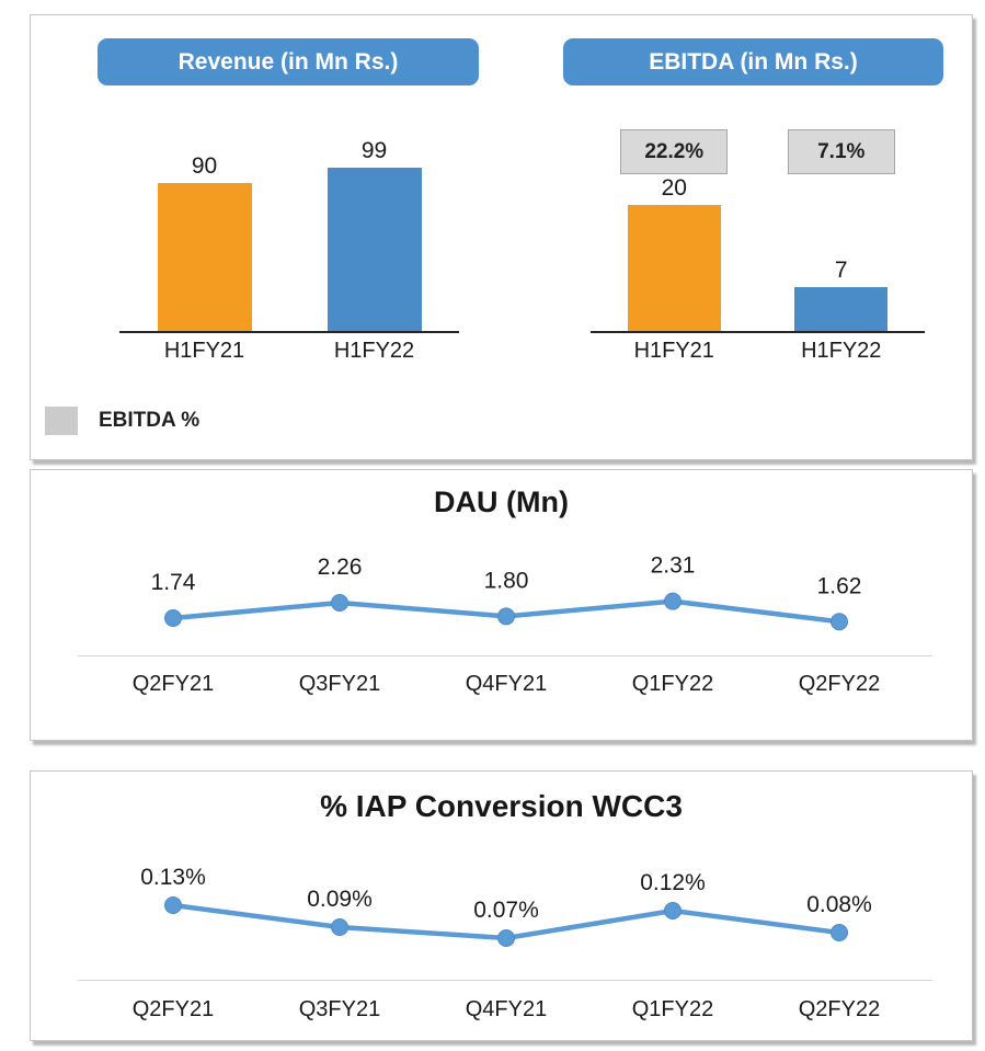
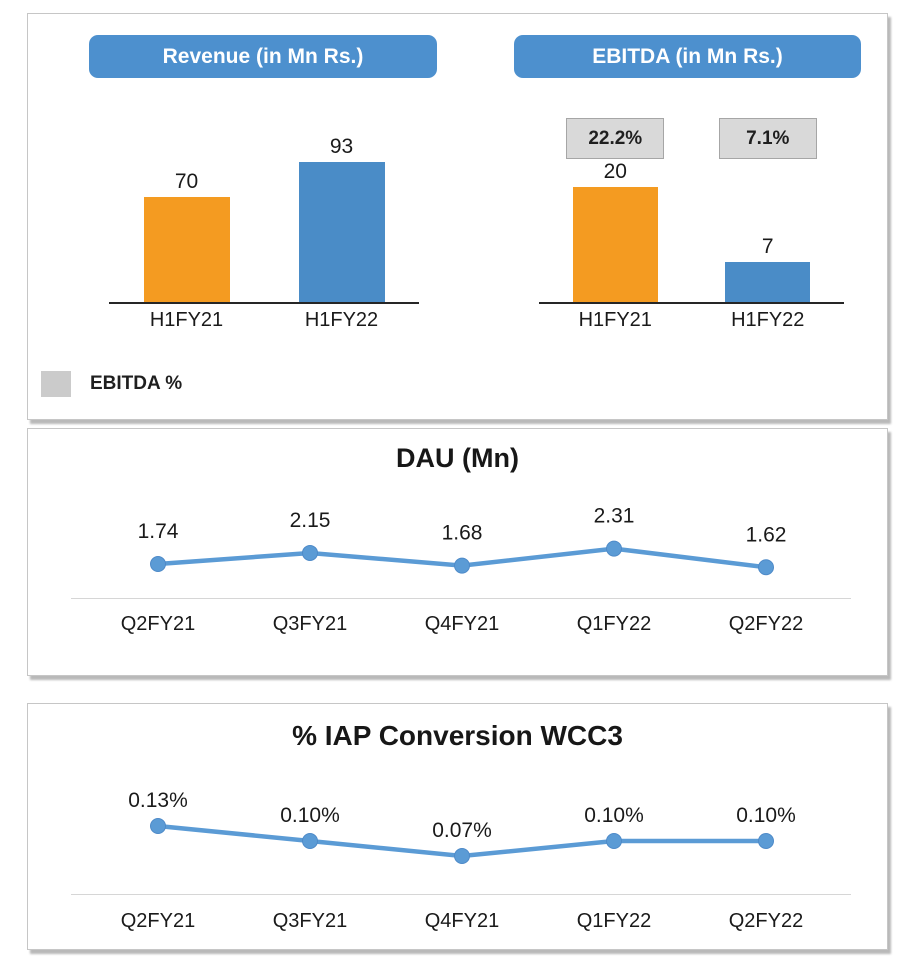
Revenue (in Mn Rs.)/H1FY21: 90 -> 70
Revenue (in Mn Rs.)/H1FY22: 99 -> 93
DAU (Mn)/Q3FY21: 2.26 -> 2.15
DAU (Mn)/Q4FY21: 1.80 -> 1.68
% IAP Conversion WCC3/Q3FY21: 0.09% -> 0.10%
% IAP Conversion WCC3/Q1FY22: 0.12% -> 0.10%
% IAP Conversion WCC3/Q2FY22: 0.08% -> 0.10%
